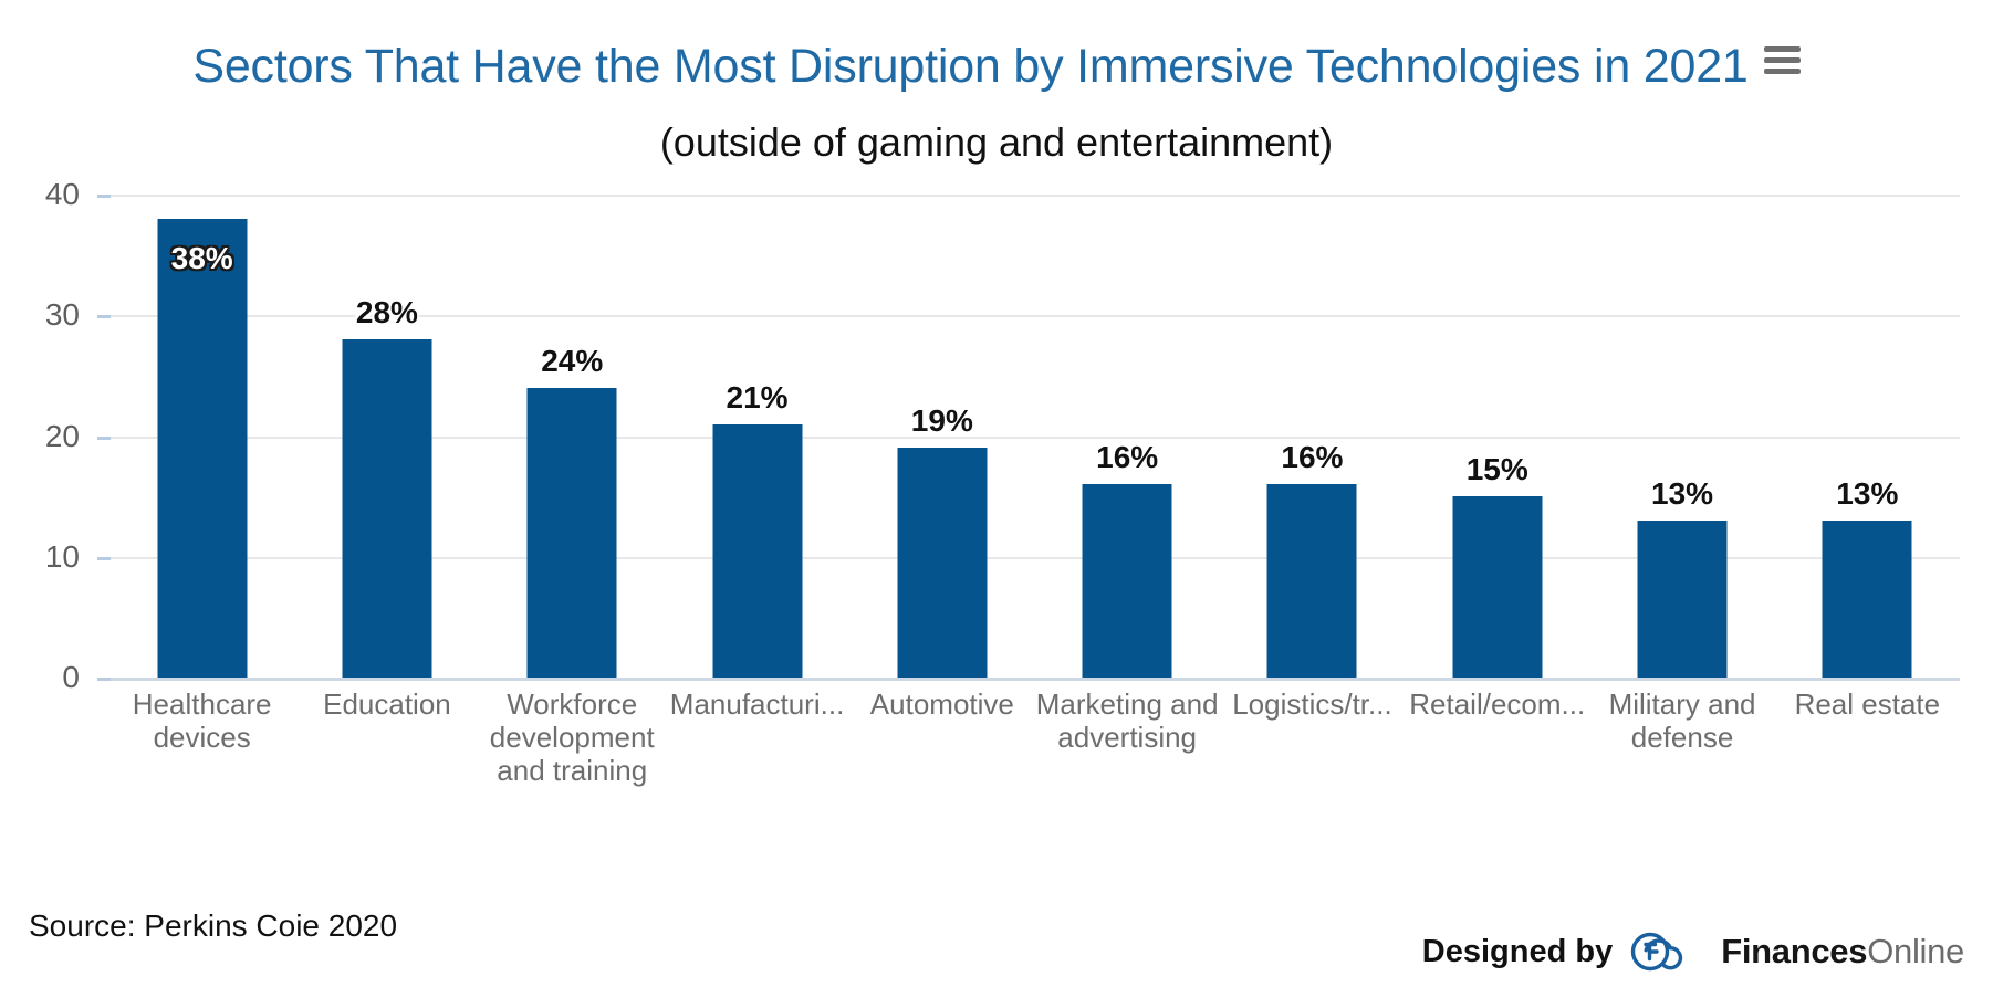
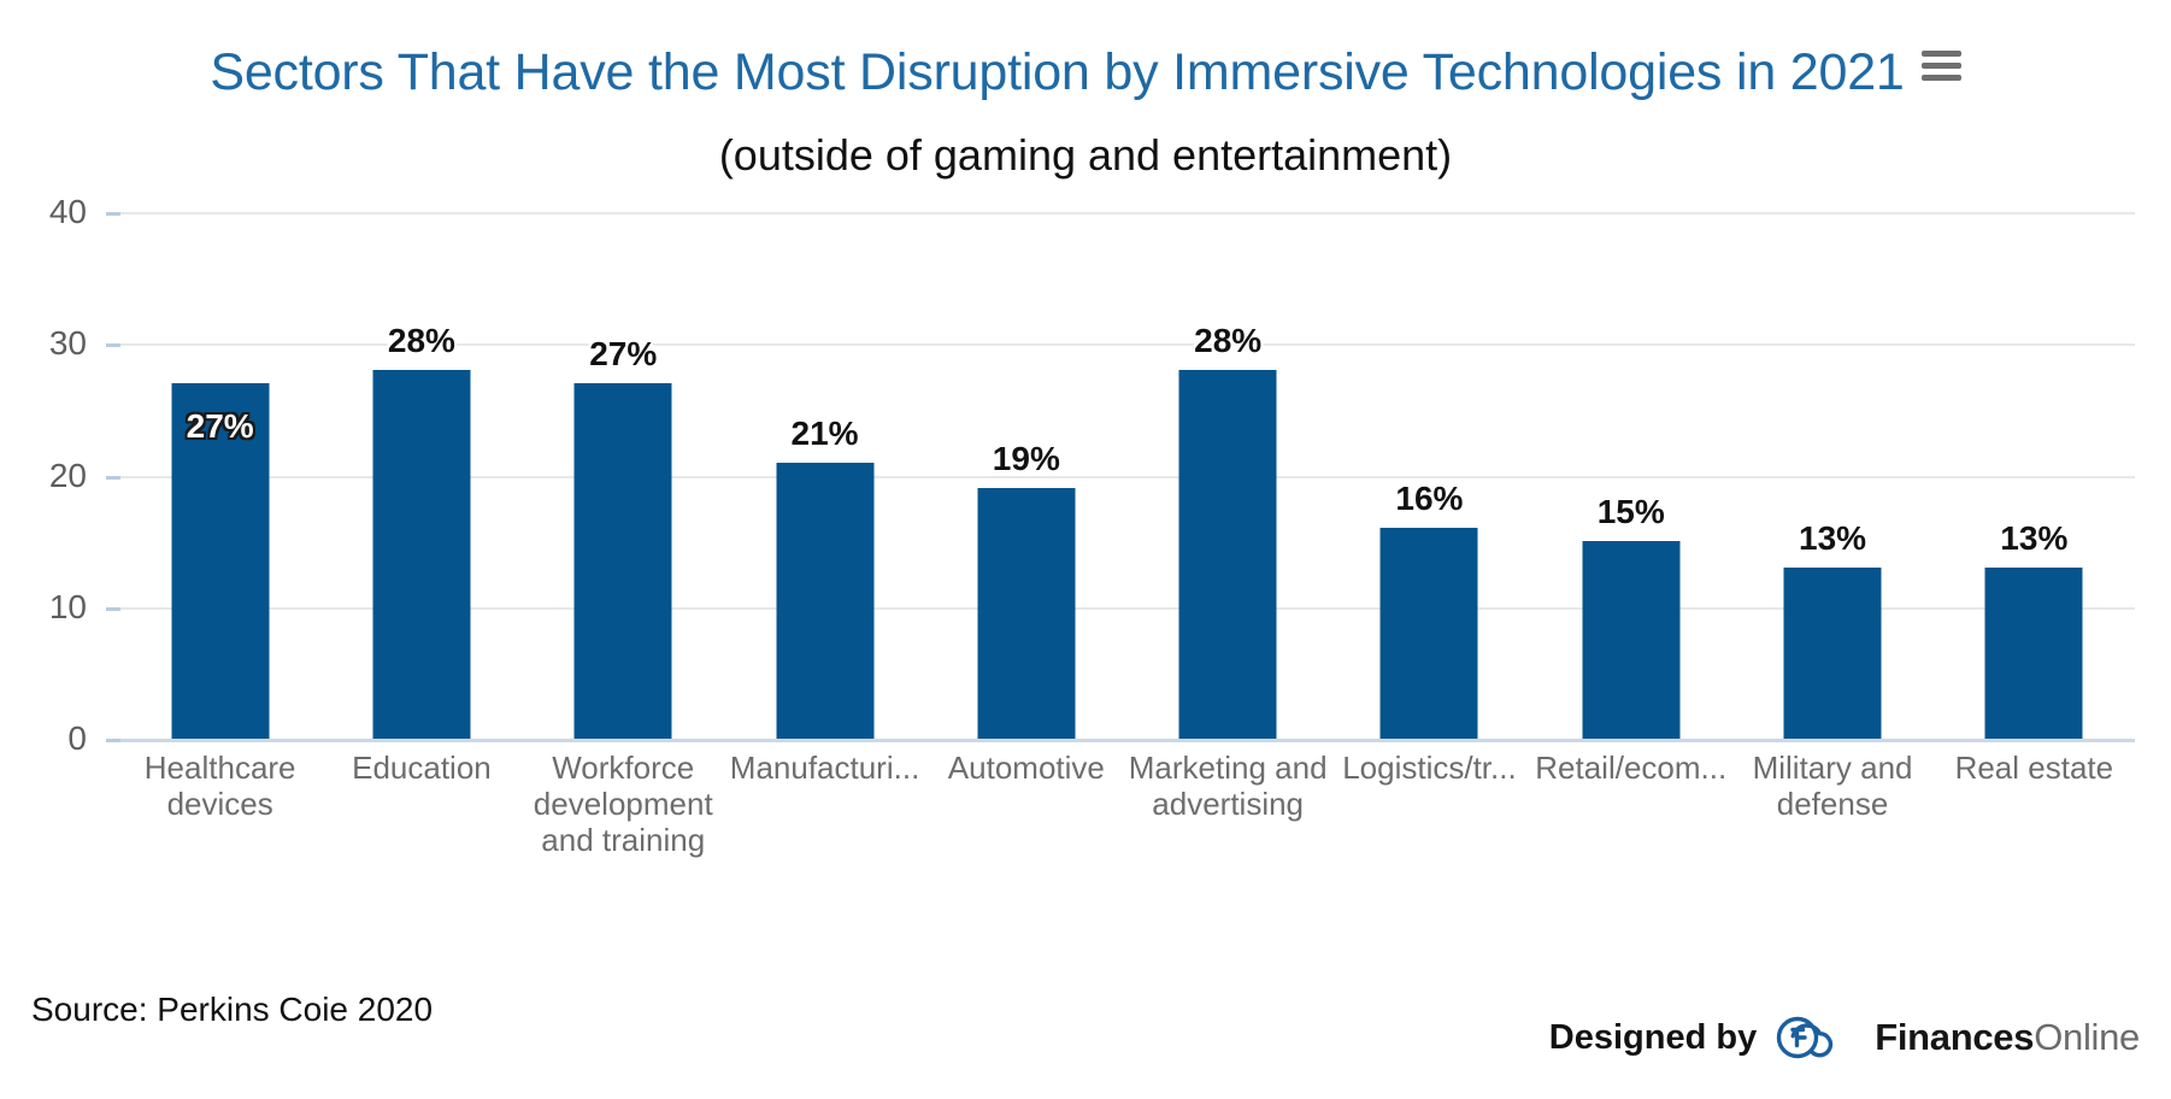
Healthcare devices: 38% -> 27%
Workforce development and training: 24% -> 27%
Marketing and advertising: 16% -> 28%
